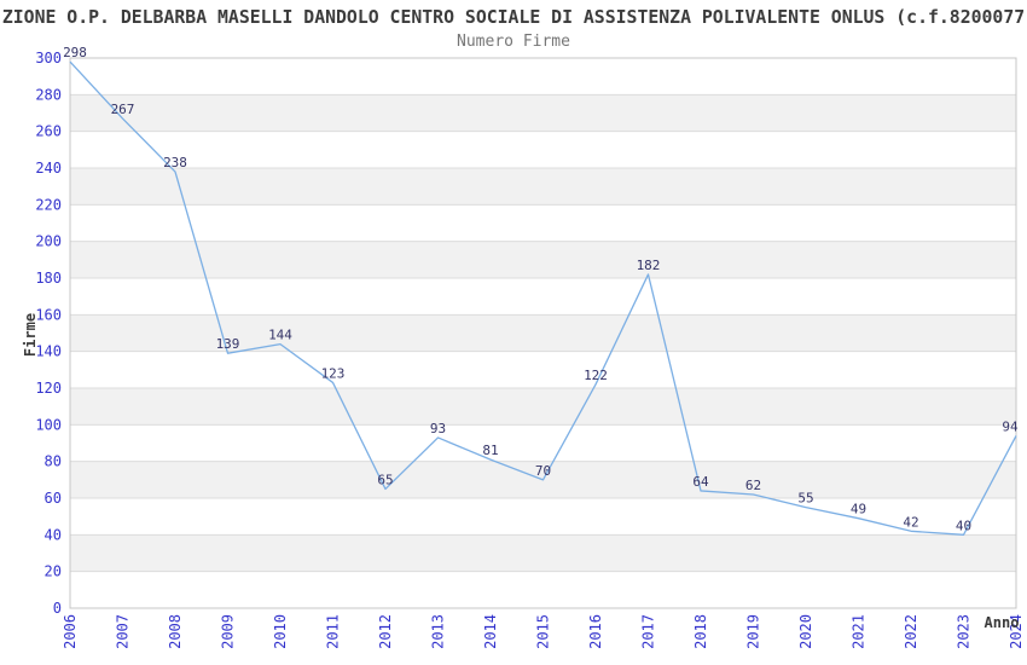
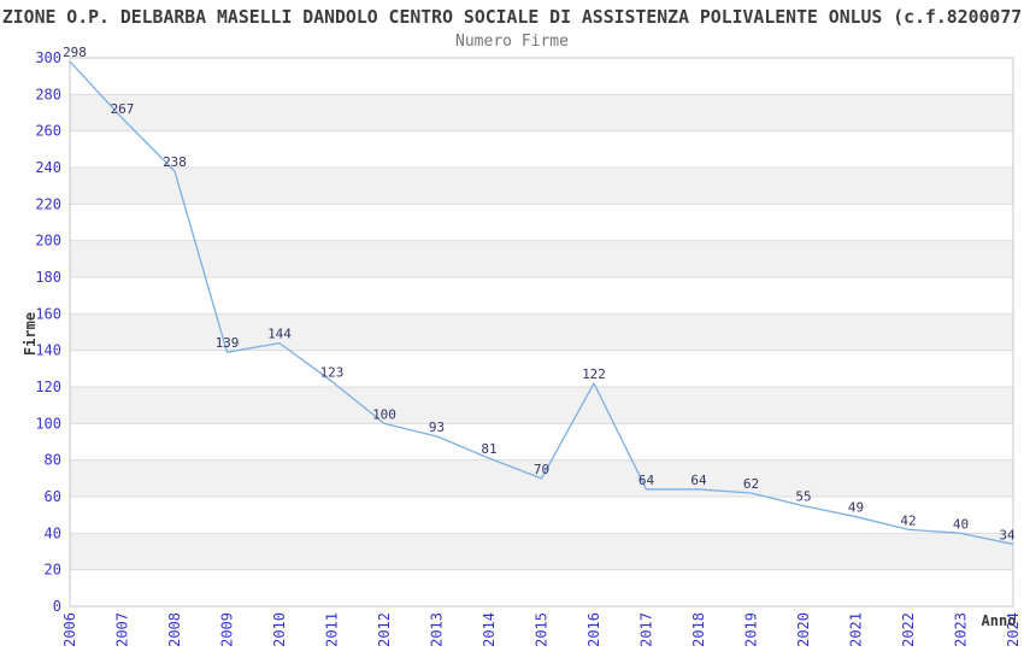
2012: 65 -> 100
2017: 182 -> 64
2024: 94 -> 34
